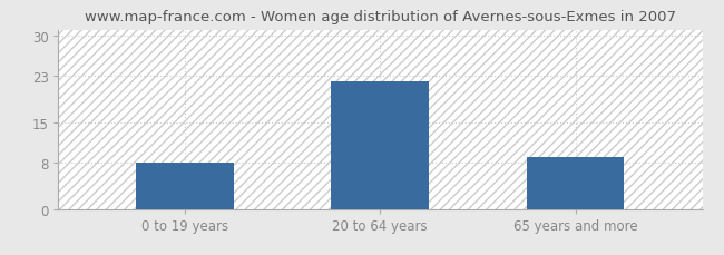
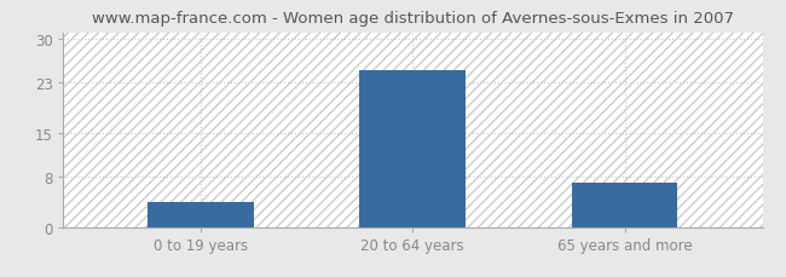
0 to 19 years: 8 -> 4
20 to 64 years: 22 -> 25
65 years and more: 9 -> 7
